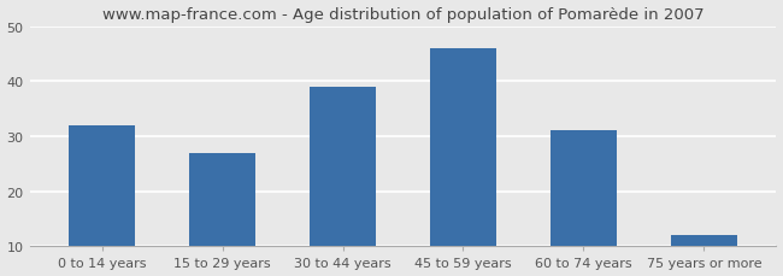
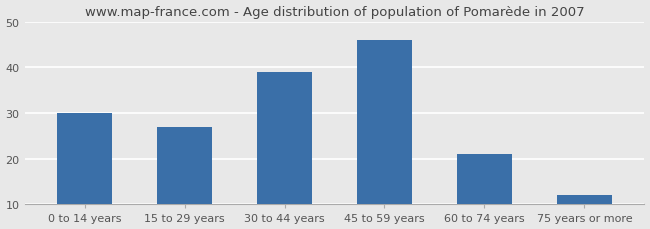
0 to 14 years: 32 -> 30
60 to 74 years: 31 -> 21
